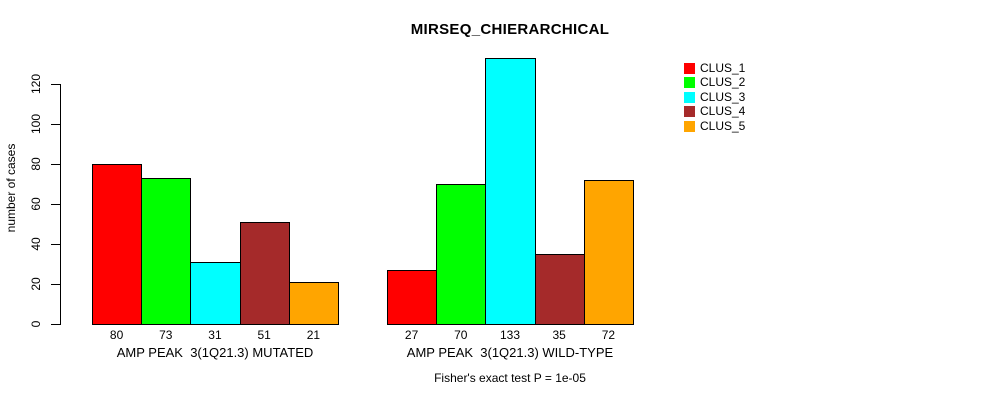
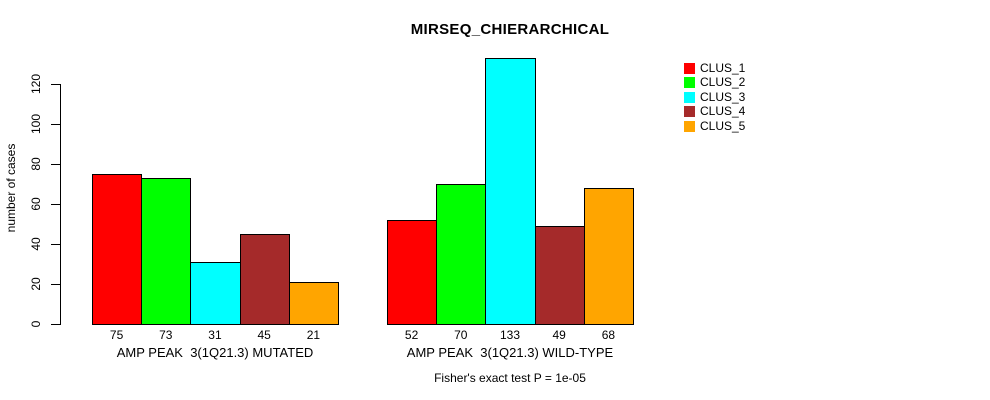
CLUS_1/AMP PEAK 3(1Q21.3) MUTATED: 80 -> 75
CLUS_4/AMP PEAK 3(1Q21.3) MUTATED: 51 -> 45
CLUS_1/AMP PEAK 3(1Q21.3) WILD-TYPE: 27 -> 52
CLUS_4/AMP PEAK 3(1Q21.3) WILD-TYPE: 35 -> 49
CLUS_5/AMP PEAK 3(1Q21.3) WILD-TYPE: 72 -> 68
